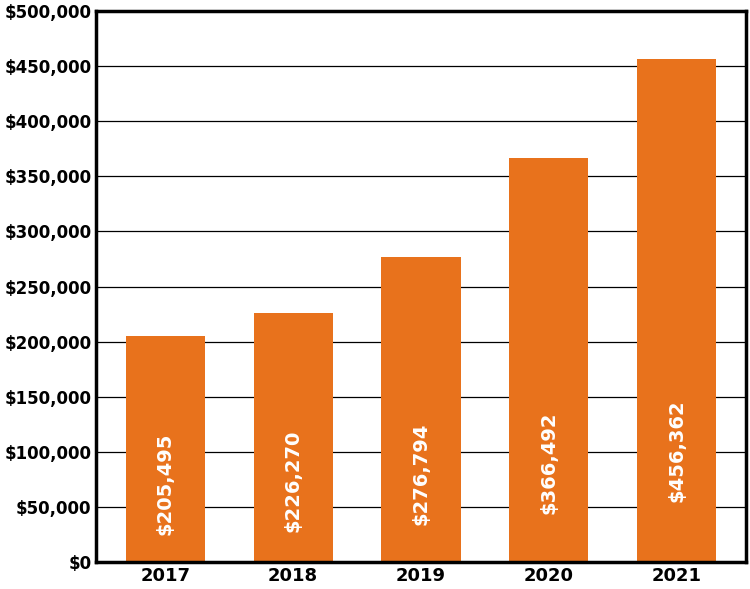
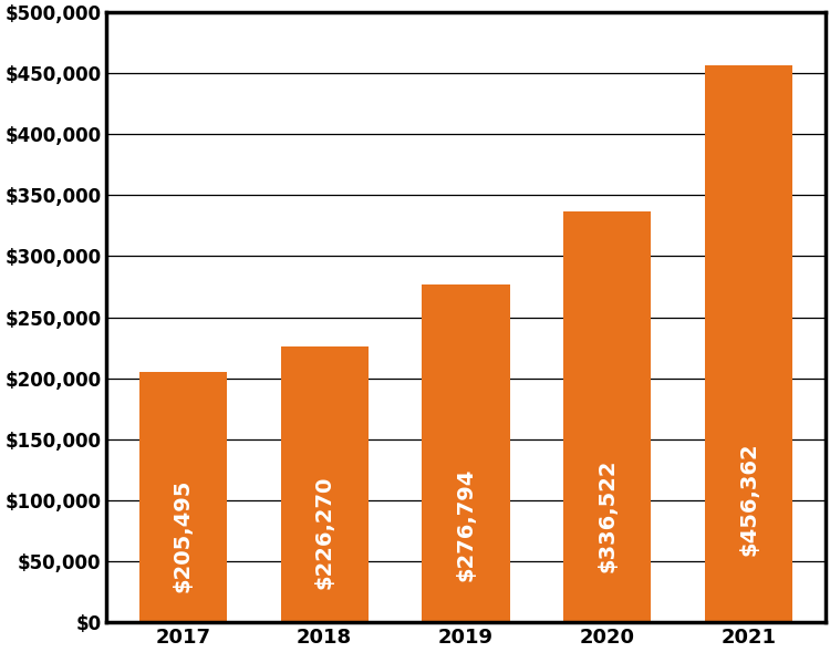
2020: $366,492 -> $336,522
